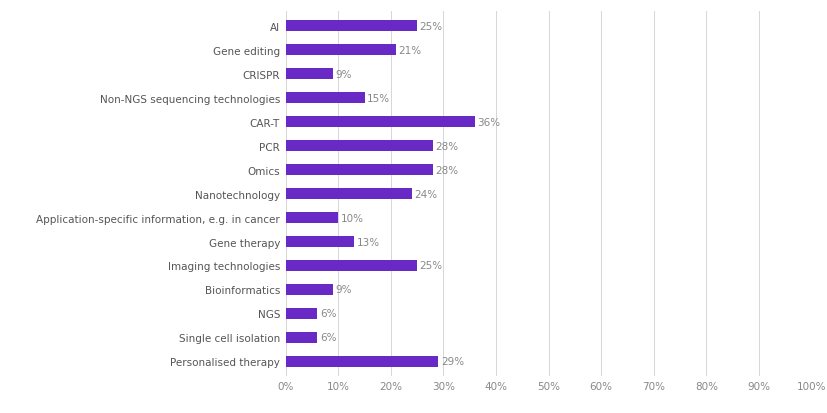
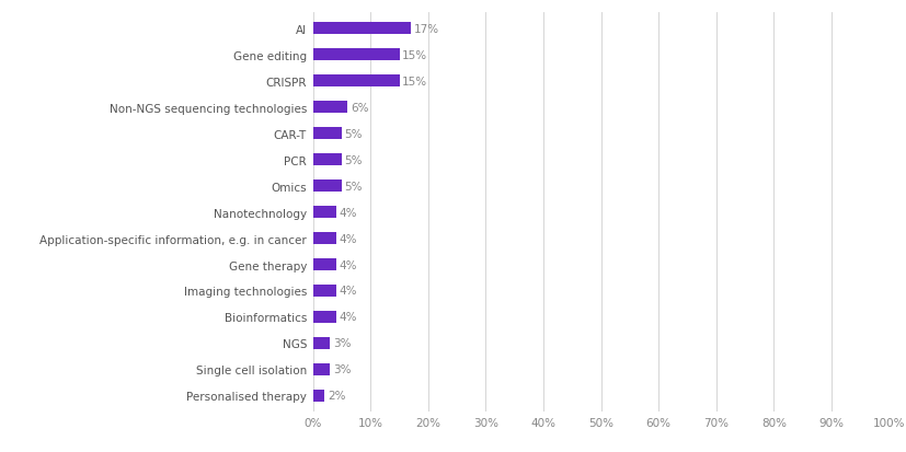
AI: 25% -> 17%
Gene editing: 21% -> 15%
CRISPR: 9% -> 15%
Non-NGS sequencing technologies: 15% -> 6%
CAR-T: 36% -> 5%
PCR: 28% -> 5%
Omics: 28% -> 5%
Nanotechnology: 24% -> 4%
Application-specific information, e.g. in cancer: 10% -> 4%
Gene therapy: 13% -> 4%
Imaging technologies: 25% -> 4%
Bioinformatics: 9% -> 4%
NGS: 6% -> 3%
Single cell isolation: 6% -> 3%
Personalised therapy: 29% -> 2%
